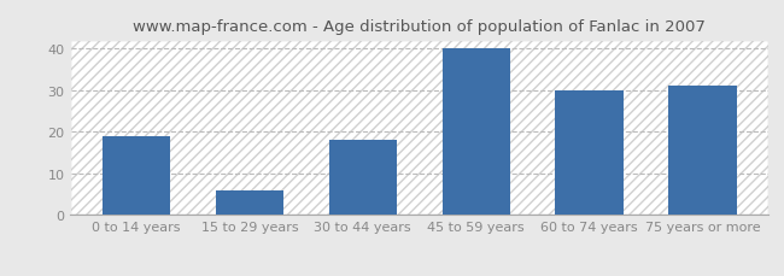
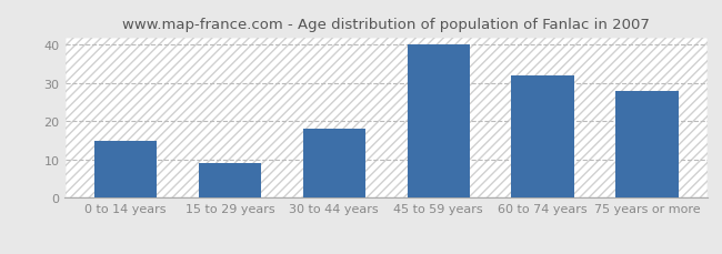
0 to 14 years: 19 -> 15
15 to 29 years: 6 -> 9
60 to 74 years: 30 -> 32
75 years or more: 31 -> 28
